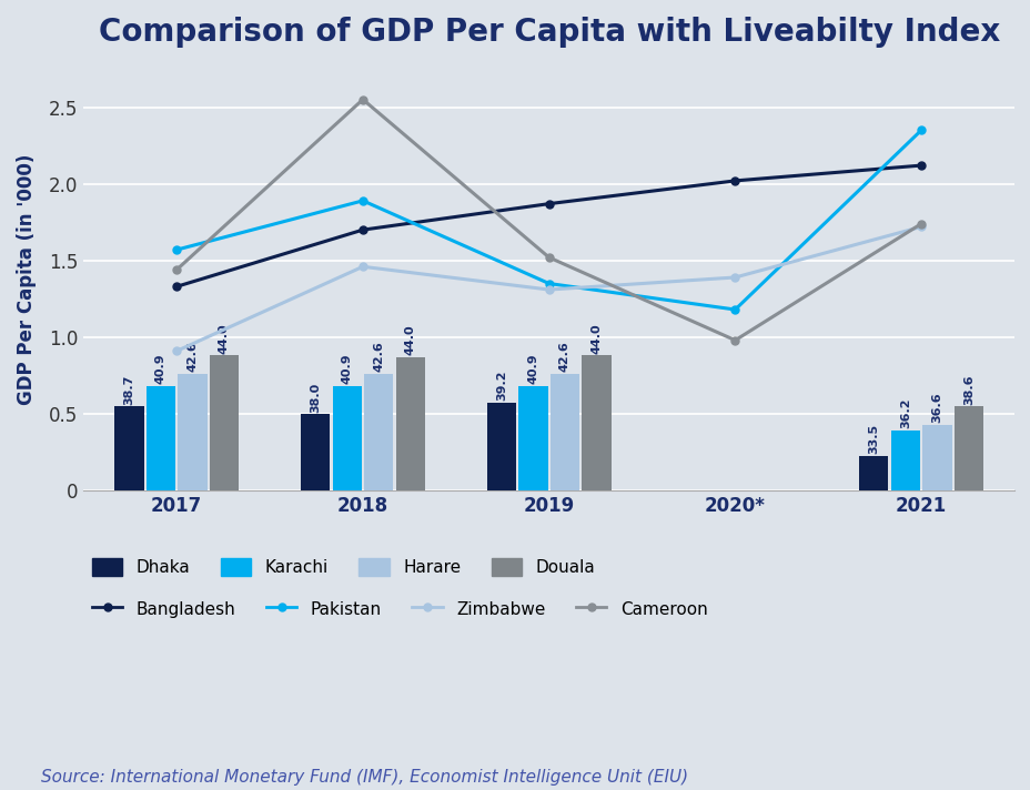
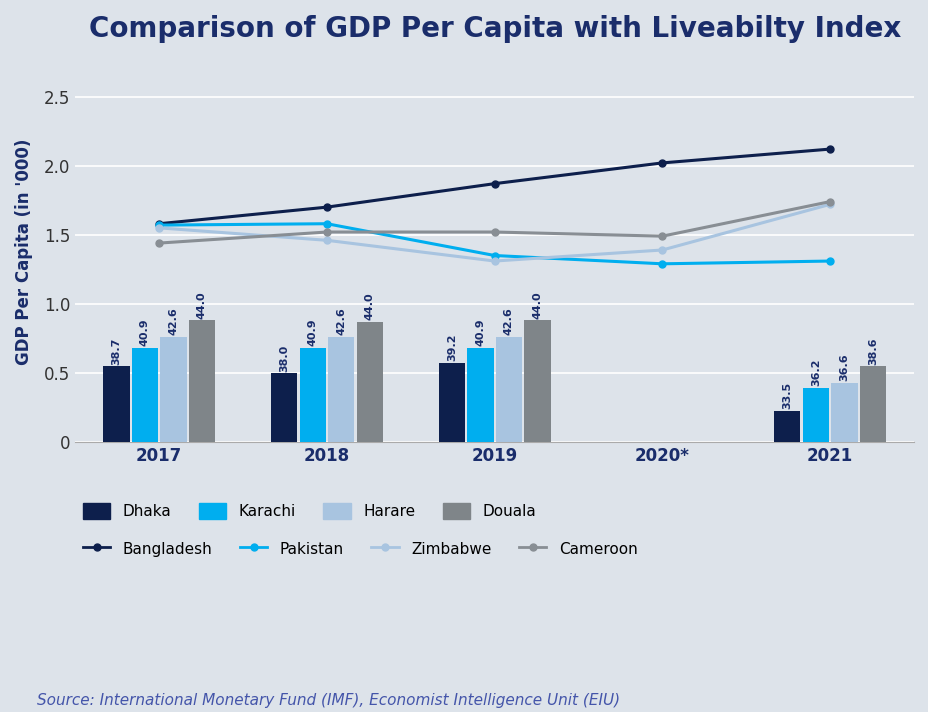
Bangladesh/2017: 1.33 -> 1.58
Zimbabwe/2017: 0.91 -> 1.55
Pakistan/2018: 1.89 -> 1.58
Cameroon/2018: 2.55 -> 1.52
Pakistan/2020*: 1.18 -> 1.29
Cameroon/2020*: 0.98 -> 1.49
Pakistan/2021: 2.35 -> 1.31
